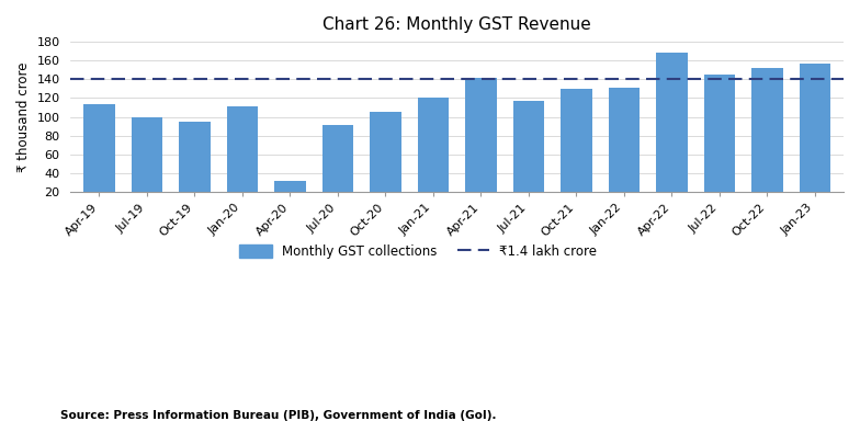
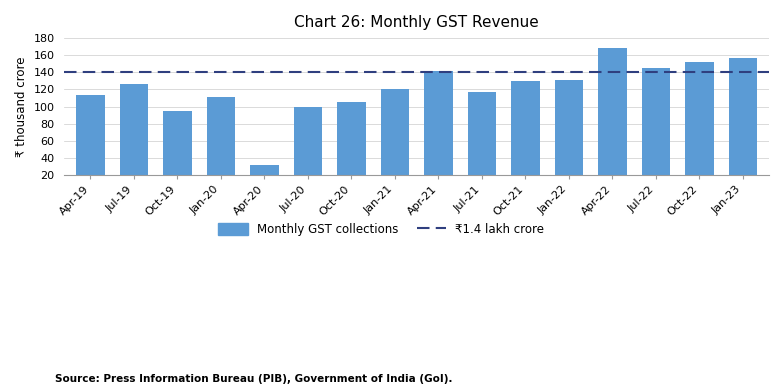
Jul-19: 100 -> 126
Jul-20: 91 -> 100
